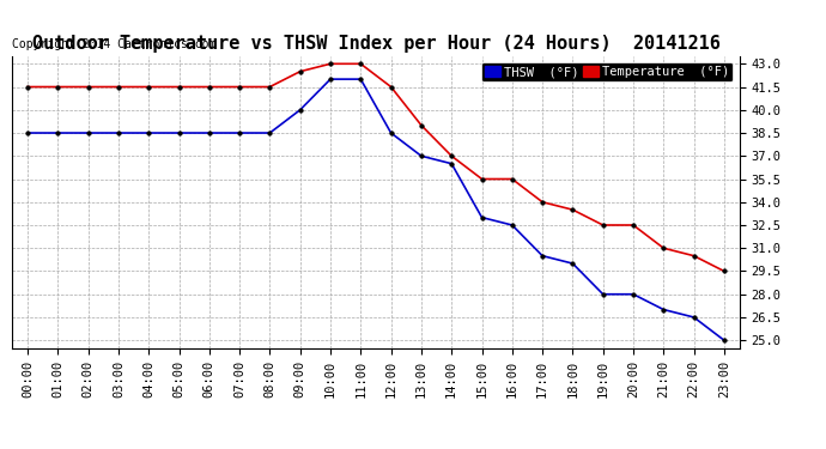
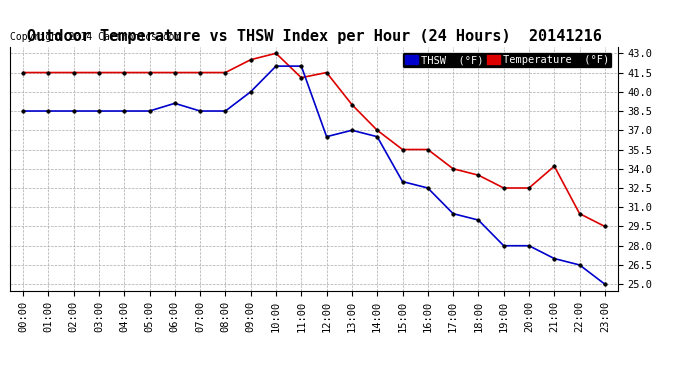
THSW (°F)/06:00: 38.5 -> 39.1
Temperature (°F)/11:00: 43.0 -> 41.1
THSW (°F)/12:00: 38.5 -> 36.5
Temperature (°F)/21:00: 31.0 -> 34.2
